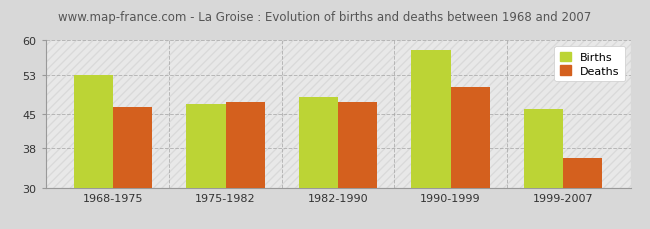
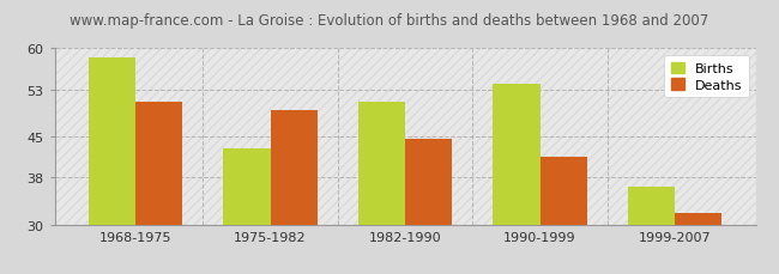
Births/1968-1975: 53.0 -> 58.5
Deaths/1968-1975: 46.5 -> 51.0
Births/1975-1982: 47.0 -> 43.0
Deaths/1975-1982: 47.5 -> 49.5
Births/1982-1990: 48.5 -> 51.0
Deaths/1982-1990: 47.5 -> 44.5
Births/1990-1999: 58.0 -> 54.0
Deaths/1990-1999: 50.5 -> 41.5
Births/1999-2007: 46.0 -> 36.5
Deaths/1999-2007: 36.0 -> 32.0
